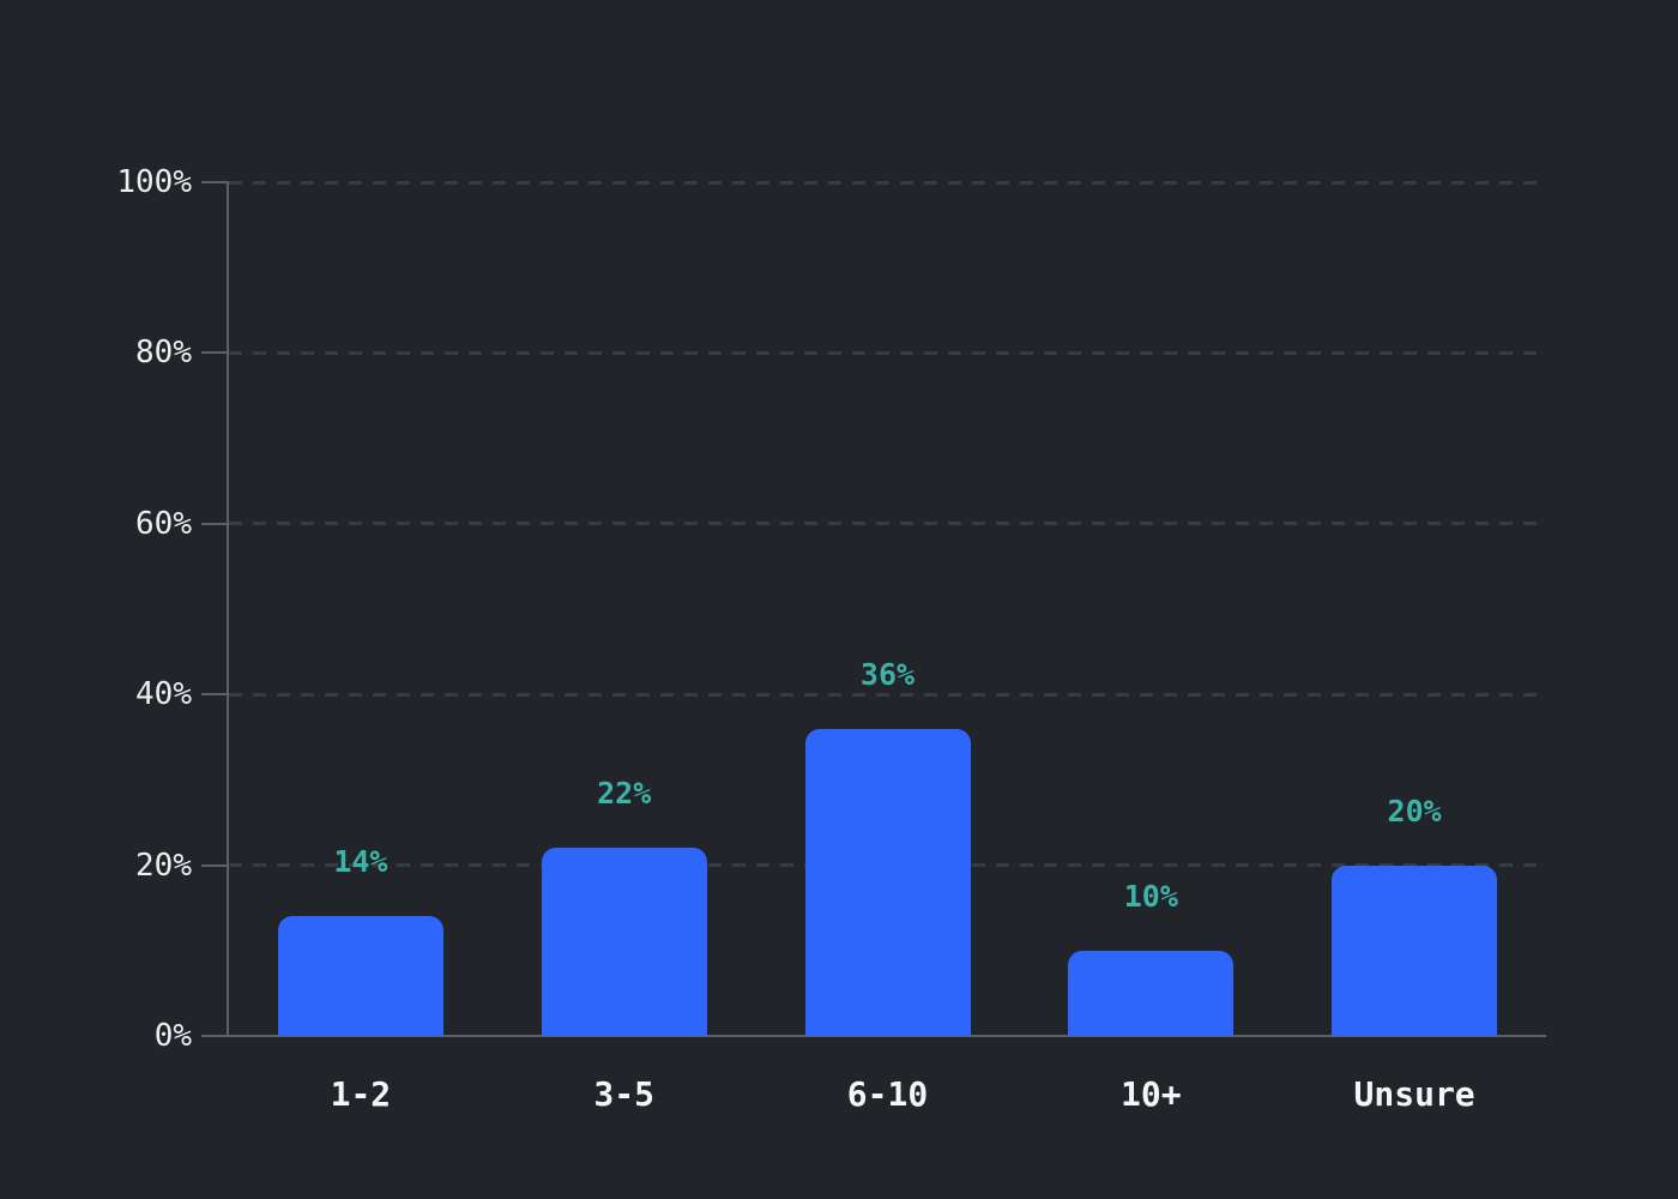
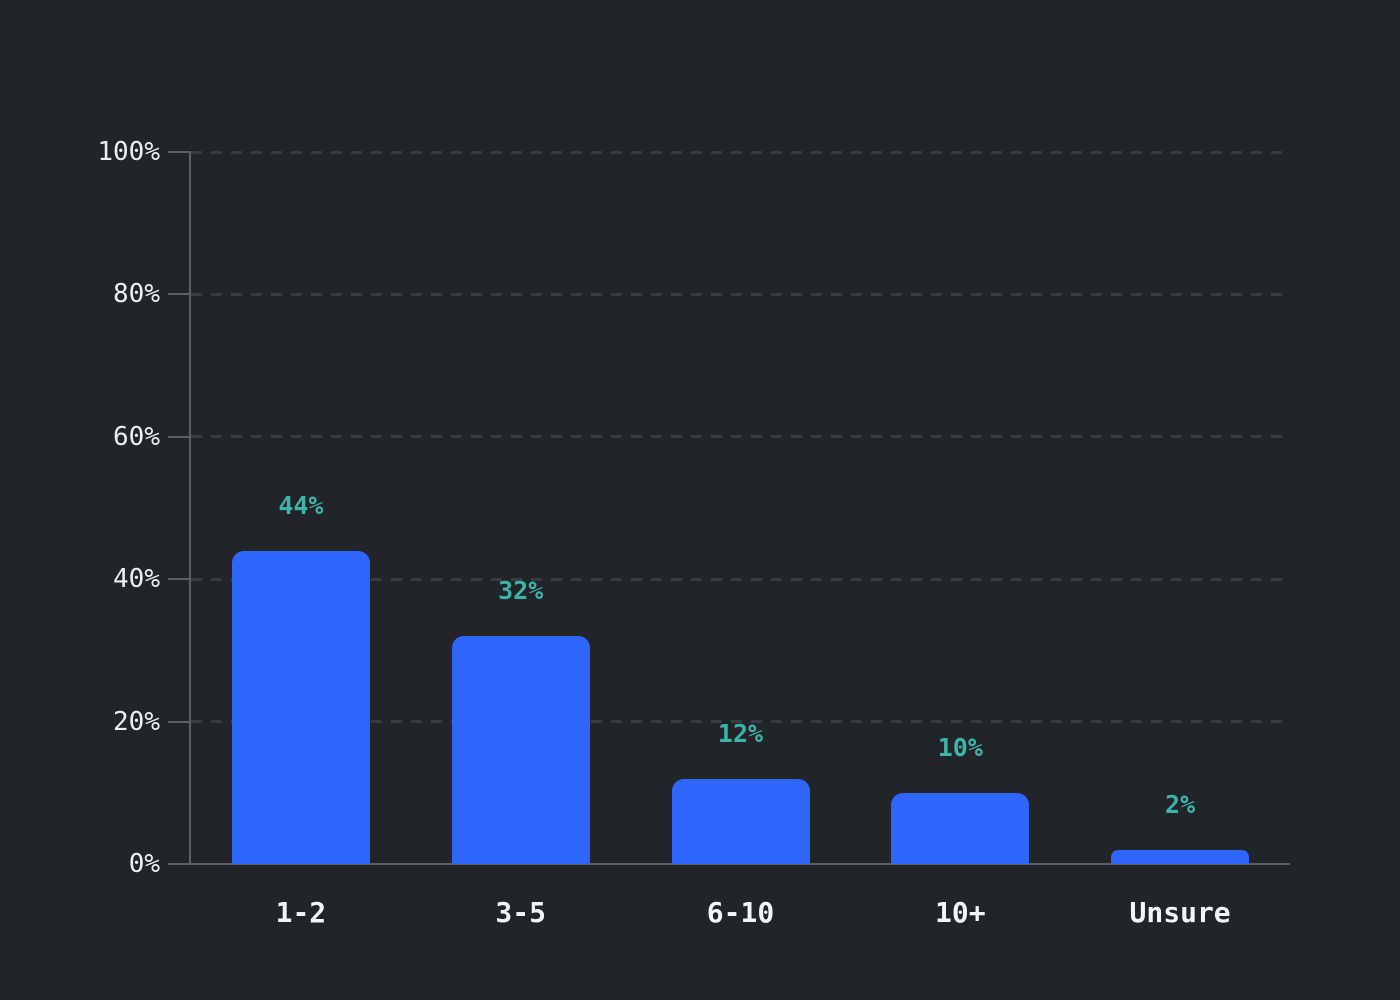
1-2: 14% -> 44%
3-5: 22% -> 32%
6-10: 36% -> 12%
Unsure: 20% -> 2%
